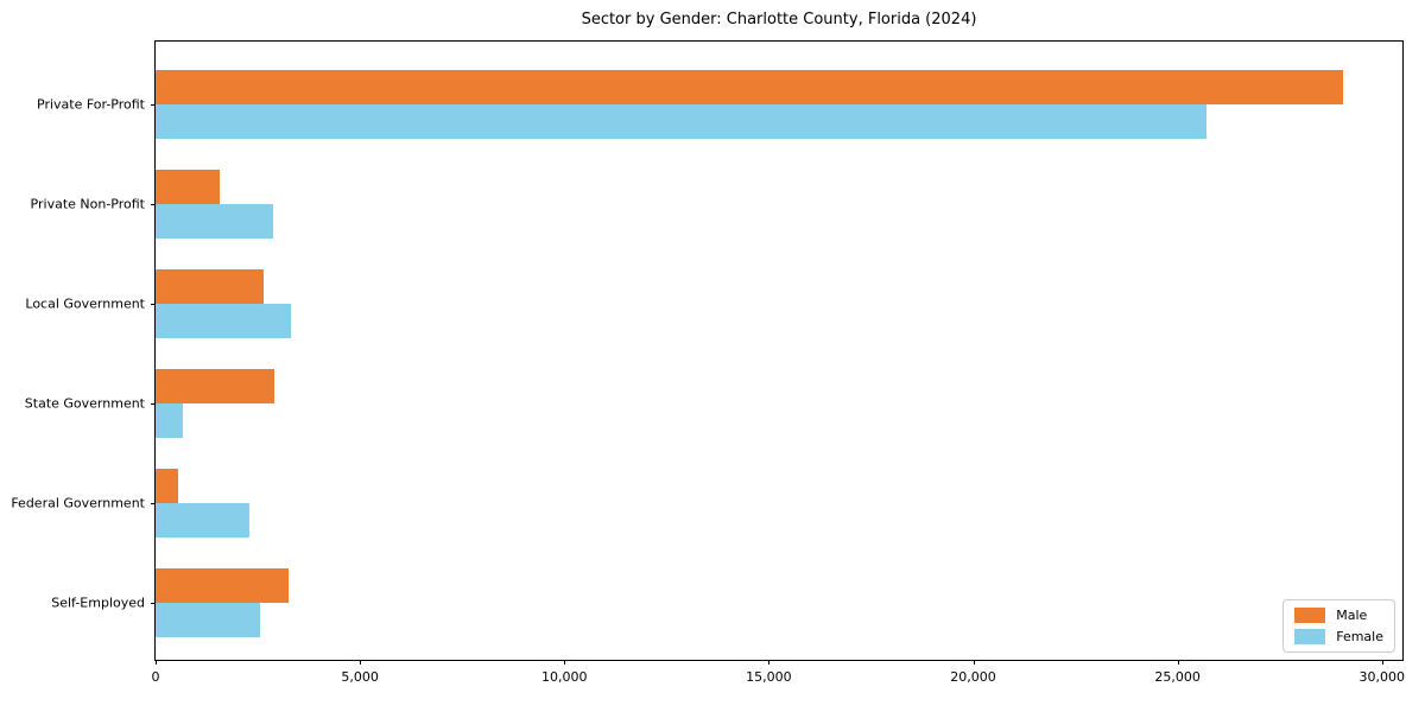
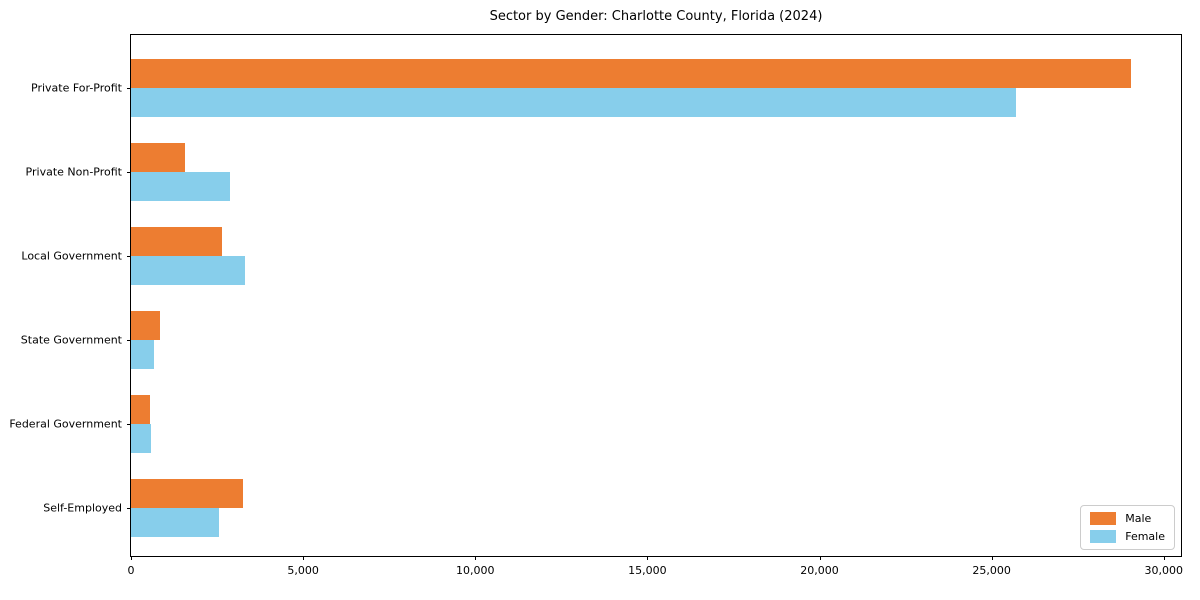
Male/State Government: 2900 -> 800
Female/Federal Government: 2300 -> 600
